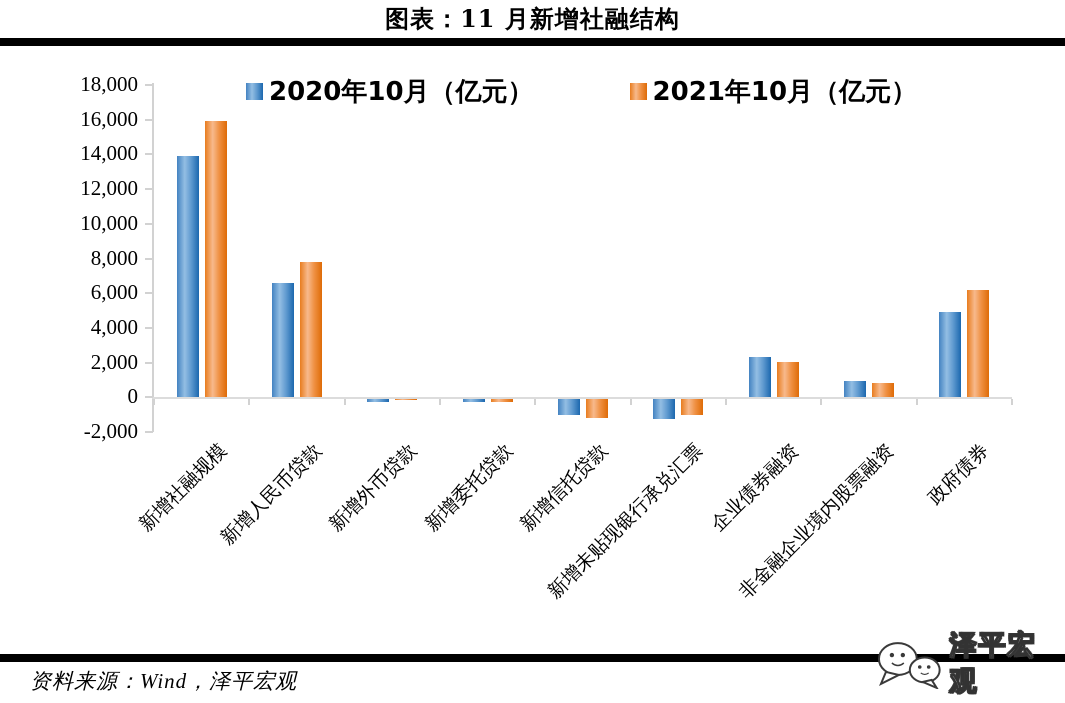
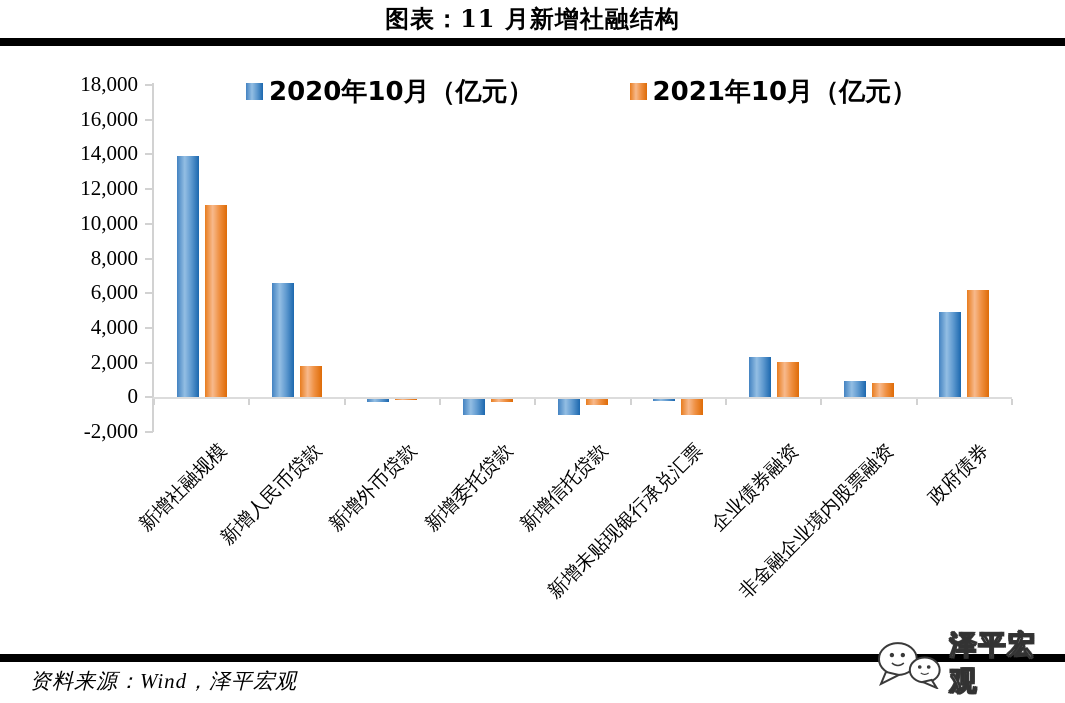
2021年10月（亿元）/新增社融规模: 15900 -> 11100
2021年10月（亿元）/新增人民币贷款: 7800 -> 1800
2020年10月（亿元）/新增委托贷款: -200 -> -900
2021年10月（亿元）/新增信托贷款: -1100 -> -300
2020年10月（亿元）/新增未贴现银行承兑汇票: -1100 -> -100
